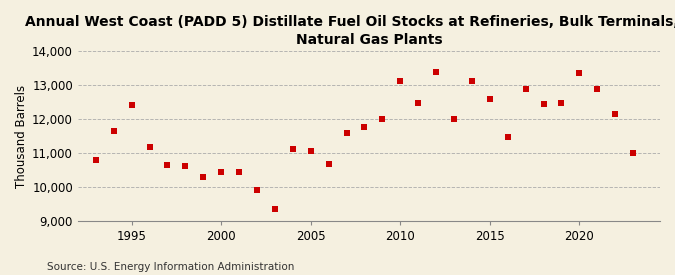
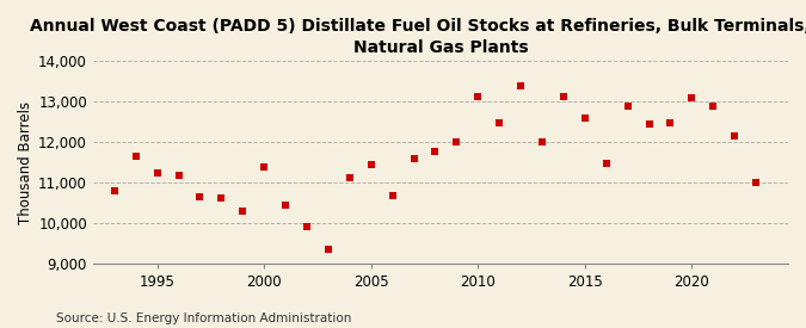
1995: 12,430 -> 11,250
2000: 10,440 -> 11,400
2005: 11,060 -> 11,450
2020: 13,370 -> 13,100
